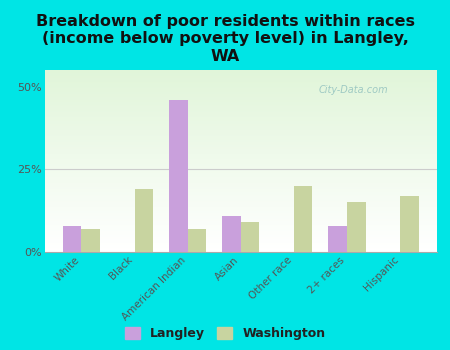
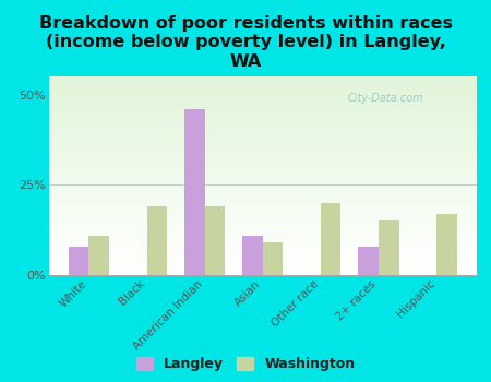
Washington/White: 7% -> 11%
Washington/American Indian: 7% -> 19%
